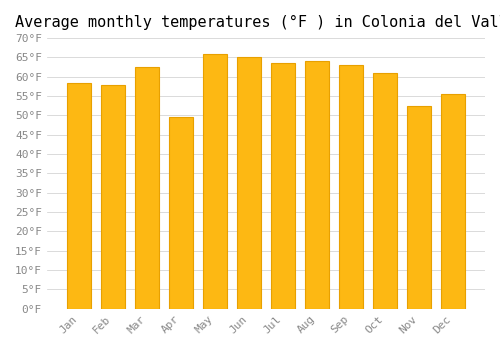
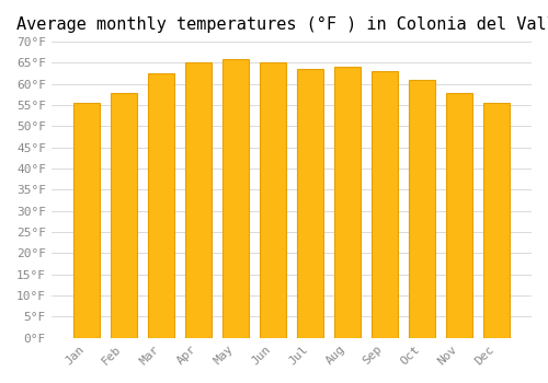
Jan: 58.5°F -> 55.5°F
Apr: 49.5°F -> 65.0°F
Nov: 52.5°F -> 58.0°F
